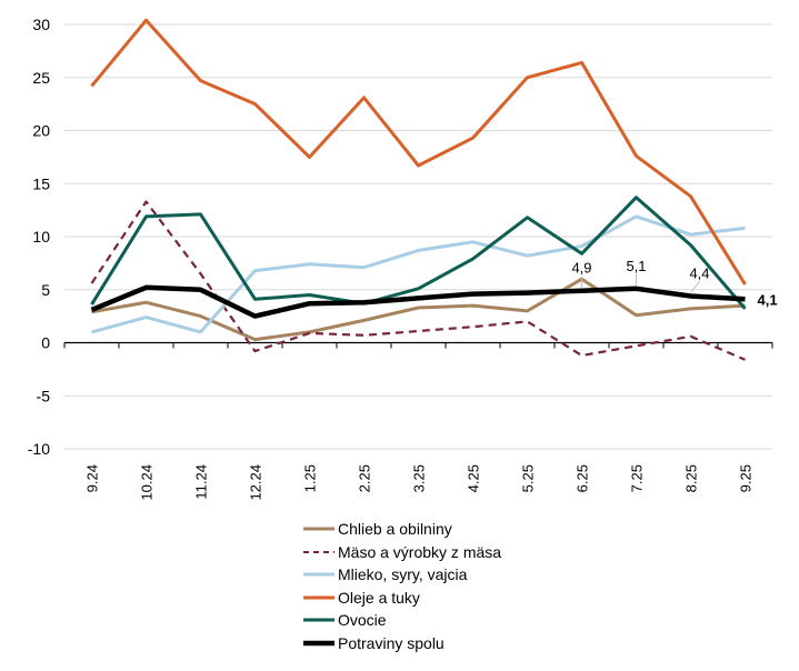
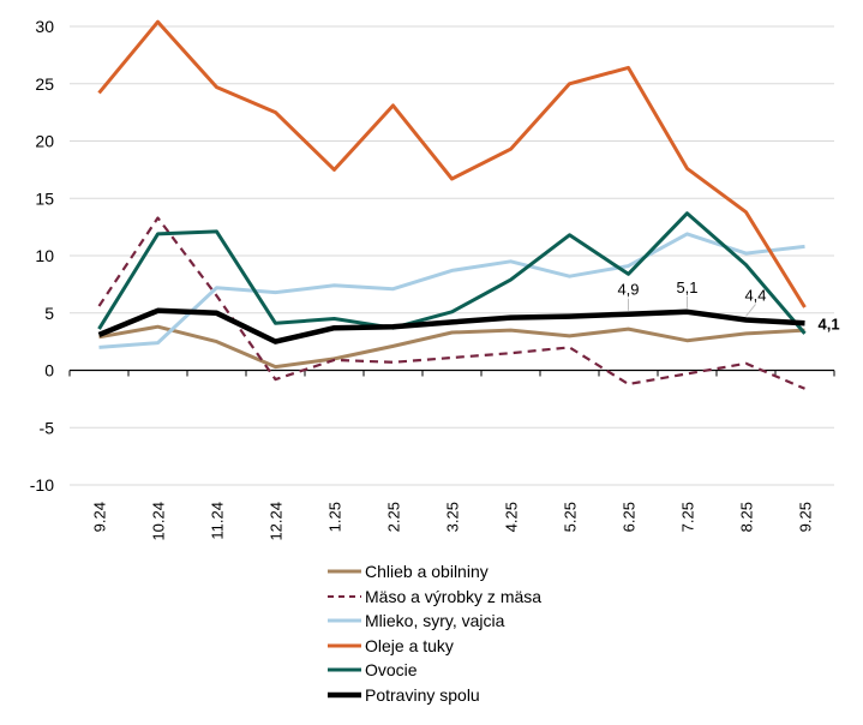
Mlieko, syry, vajcia/9.24: 1 -> 2
Mlieko, syry, vajcia/11.24: 1 -> 7
Chlieb a obilniny/6.25: 6 -> 4
